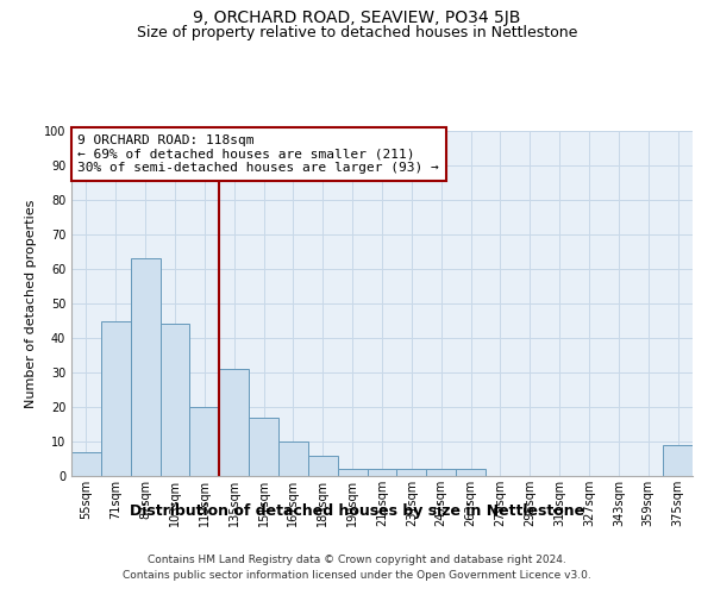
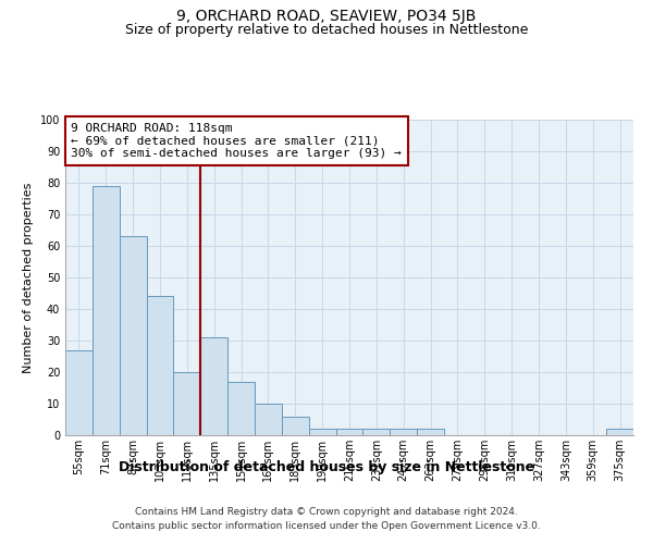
55sqm: 7 -> 27
71sqm: 45 -> 79
375sqm: 9 -> 2
